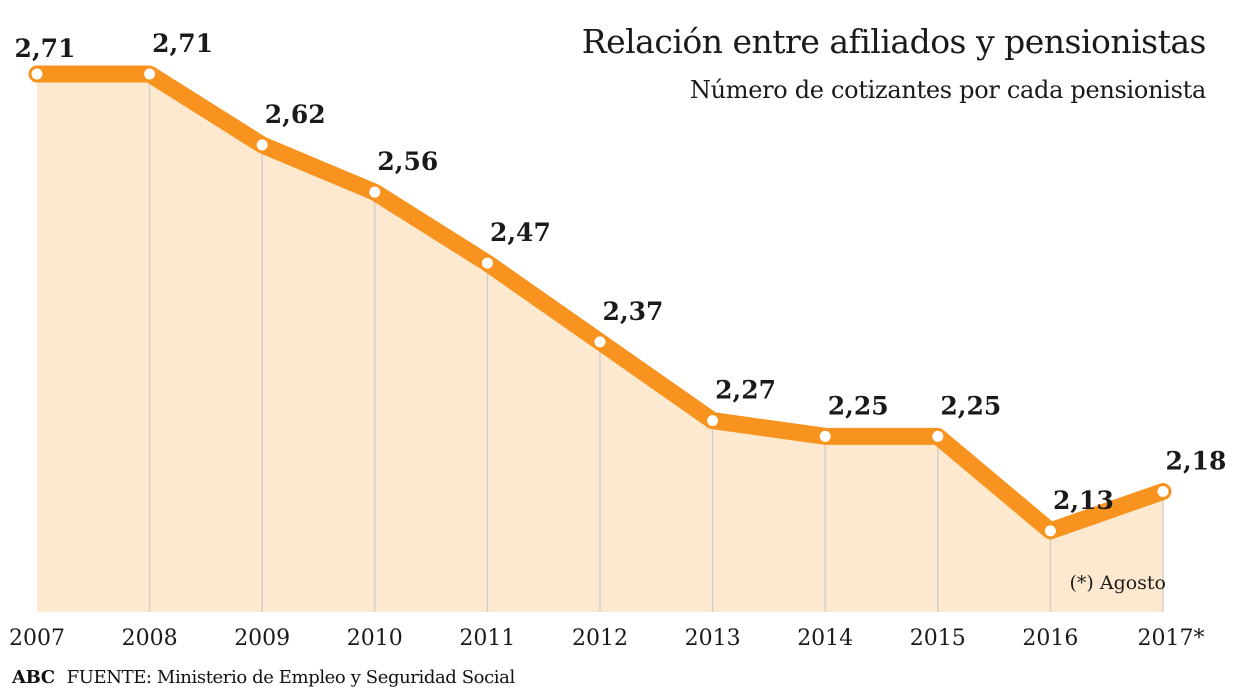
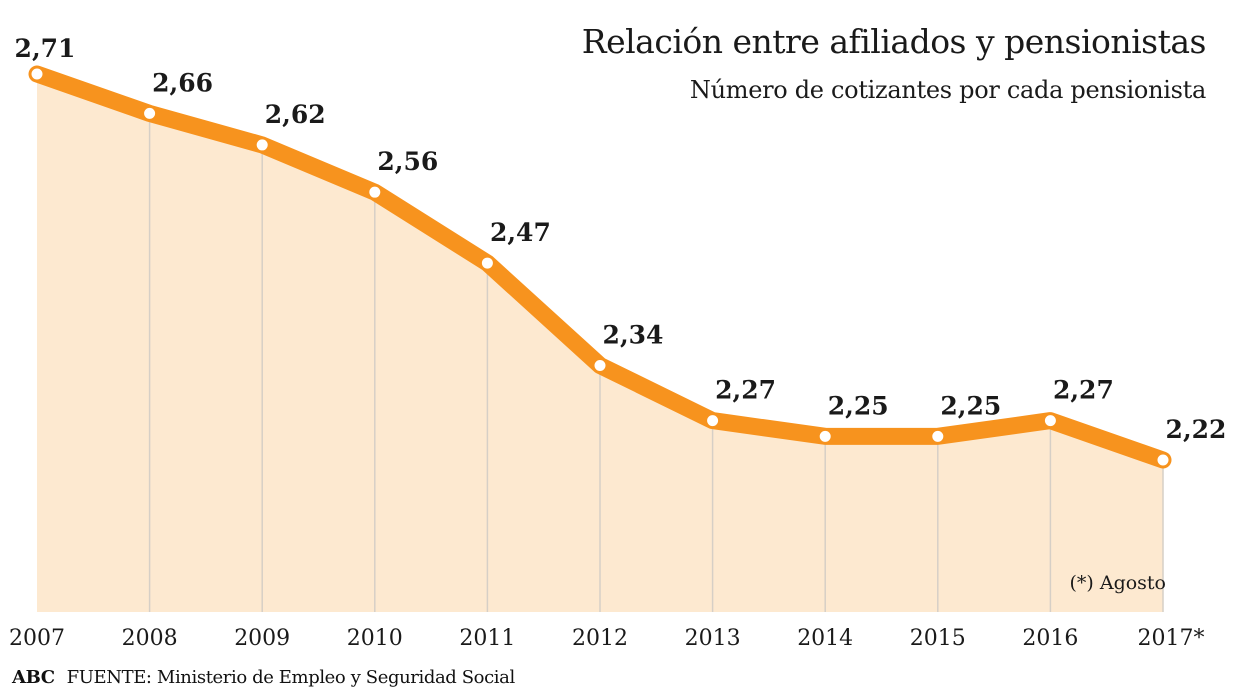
2008: 2,71 -> 2,66
2012: 2,37 -> 2,34
2016: 2,13 -> 2,27
2017*: 2,18 -> 2,22
